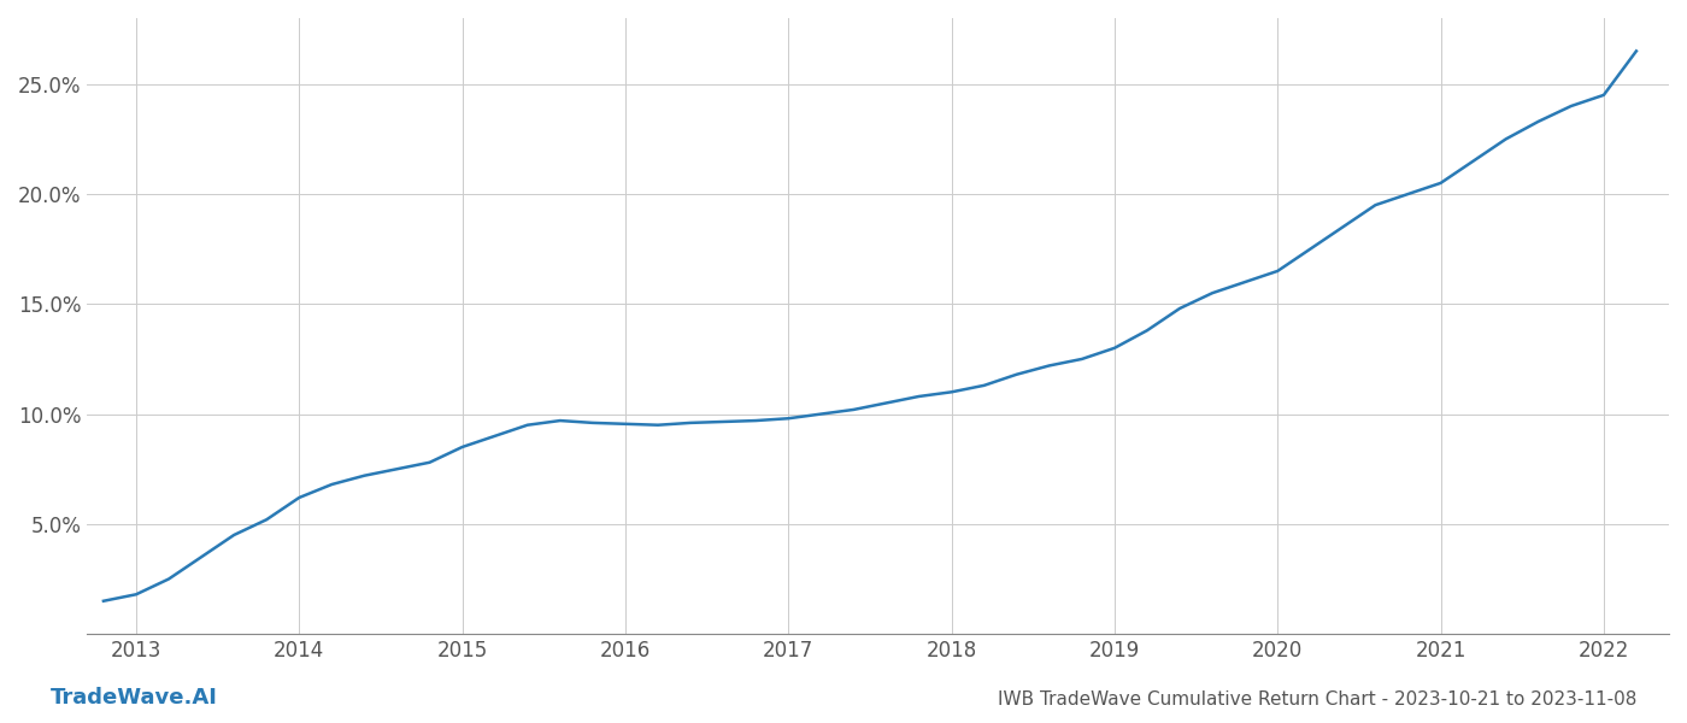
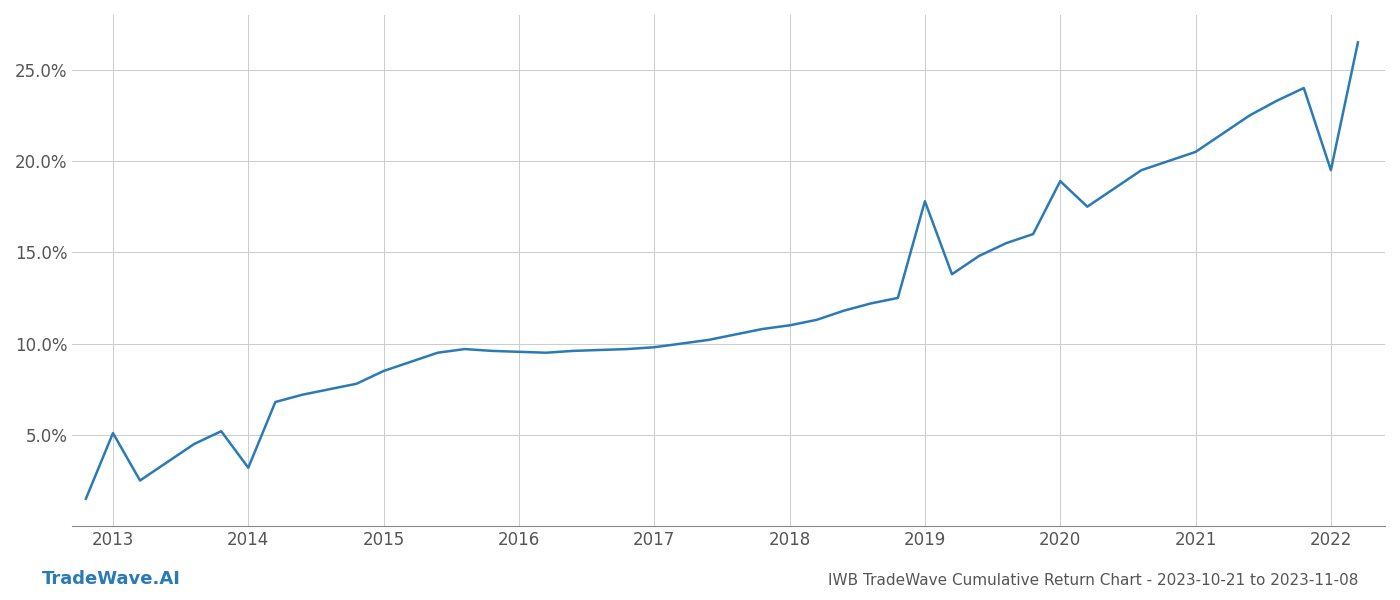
2013: 1.8% -> 5.1%
2014: 6.2% -> 3.2%
2019: 13.0% -> 17.8%
2020: 16.5% -> 18.9%
2022: 24.5% -> 19.5%
